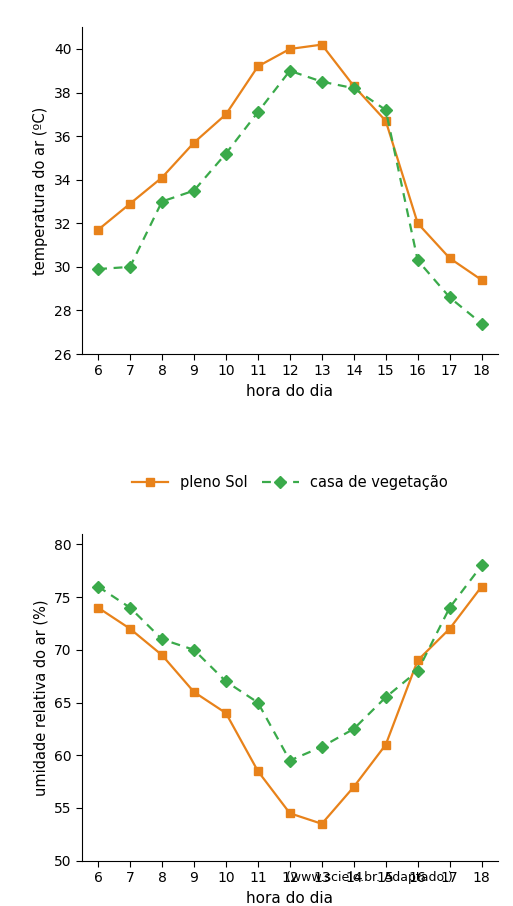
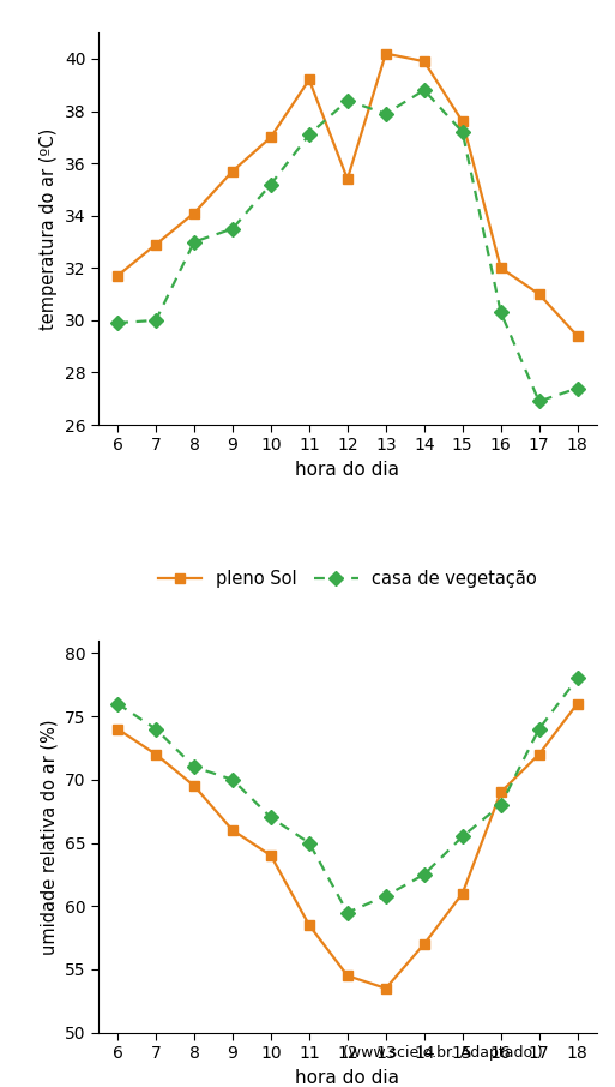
pleno Sol/12: 40.0 -> 35.4
casa de vegetação/12: 39.0 -> 38.4
casa de vegetação/13: 38.5 -> 37.9
pleno Sol/14: 38.3 -> 39.9
casa de vegetação/14: 38.2 -> 38.8
pleno Sol/15: 36.7 -> 37.6
pleno Sol/17: 30.4 -> 31.0
casa de vegetação/17: 28.6 -> 26.9
